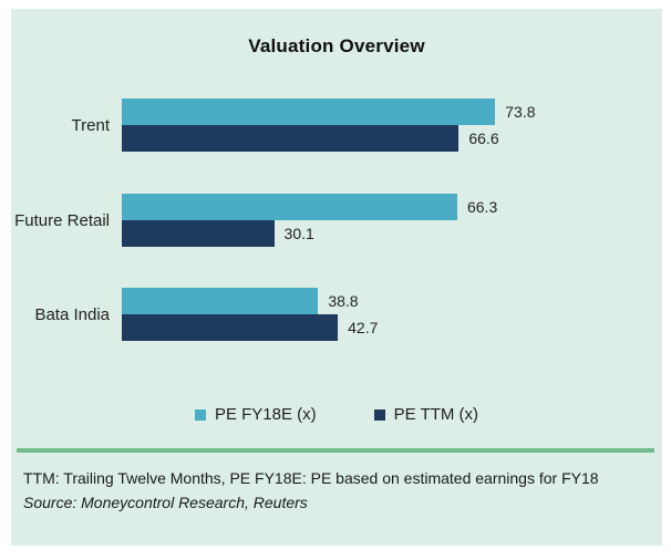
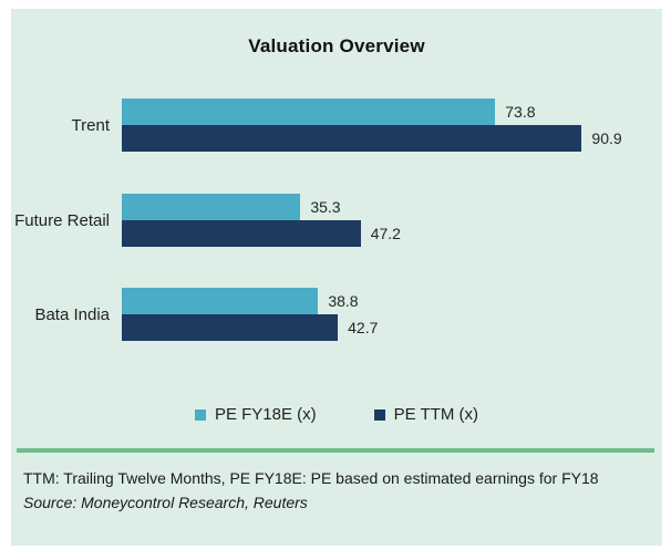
PE TTM (x)/Trent: 66.6 -> 90.9
PE FY18E (x)/Future Retail: 66.3 -> 35.3
PE TTM (x)/Future Retail: 30.1 -> 47.2
